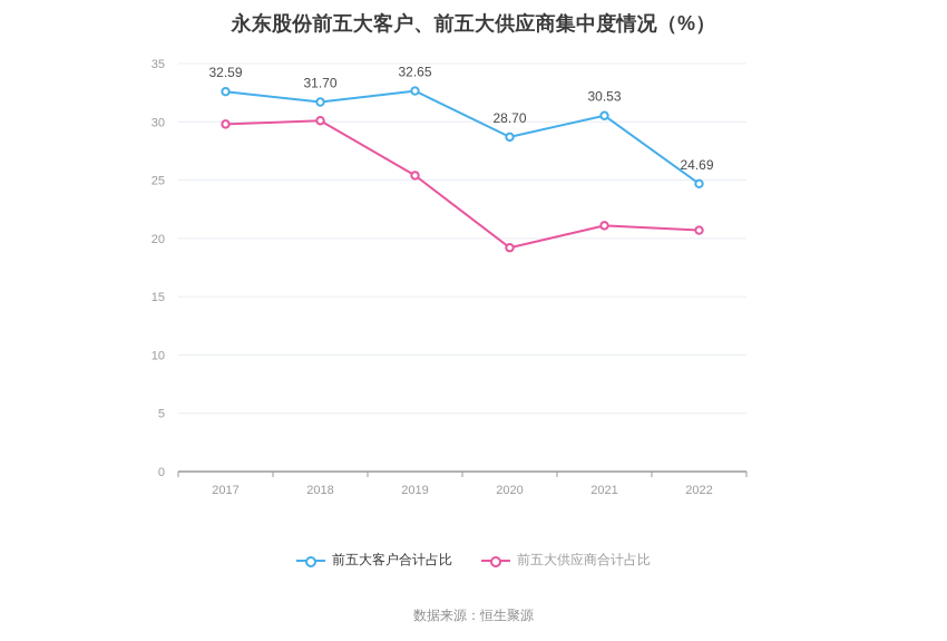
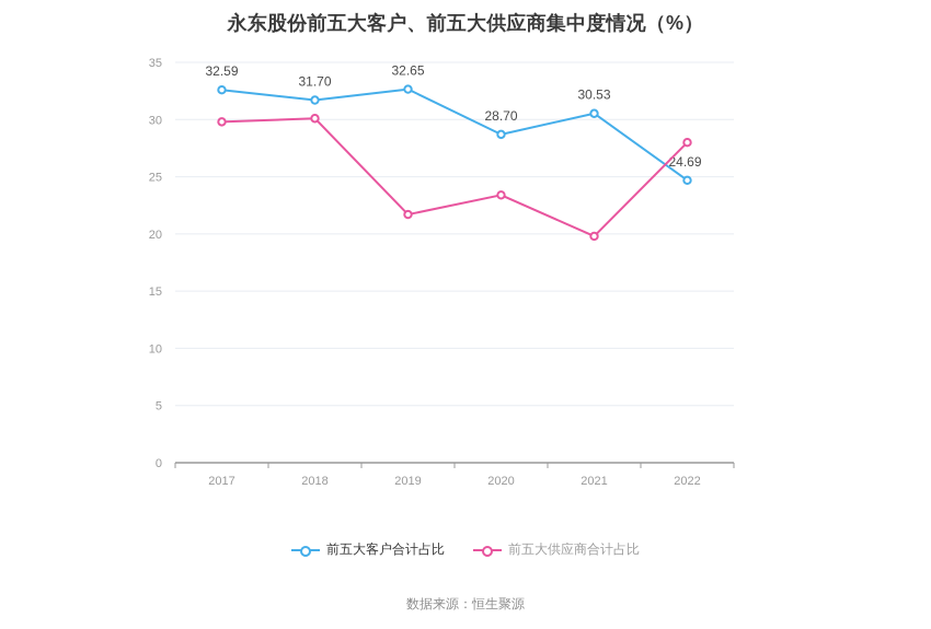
前五大供应商合计占比/2019: 25.4 -> 21.7
前五大供应商合计占比/2020: 19.2 -> 23.4
前五大供应商合计占比/2021: 21.1 -> 19.8
前五大供应商合计占比/2022: 20.7 -> 28.0
